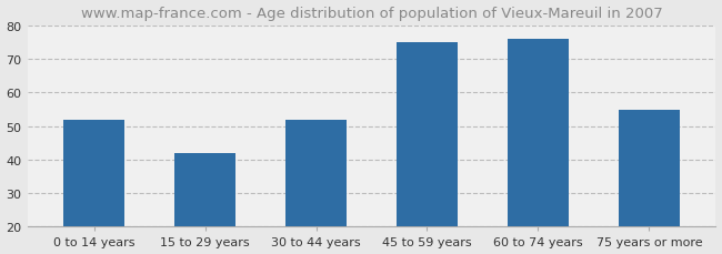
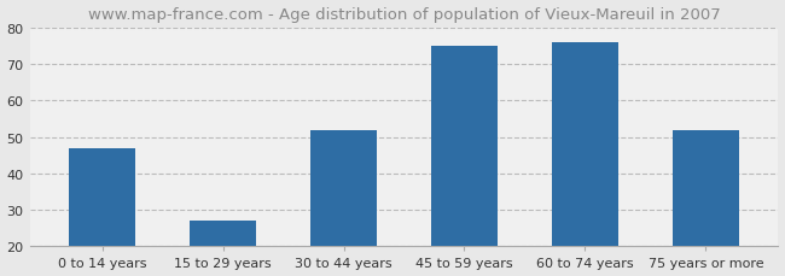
0 to 14 years: 52 -> 47
15 to 29 years: 42 -> 27
75 years or more: 55 -> 52
